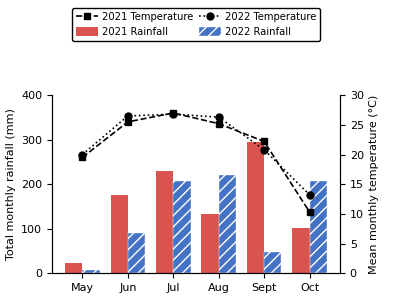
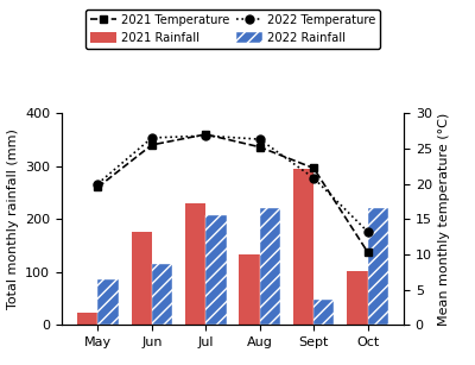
2022 Rainfall/May: 8 -> 85
2022 Rainfall/Jun: 90 -> 115
2022 Rainfall/Oct: 208 -> 220
